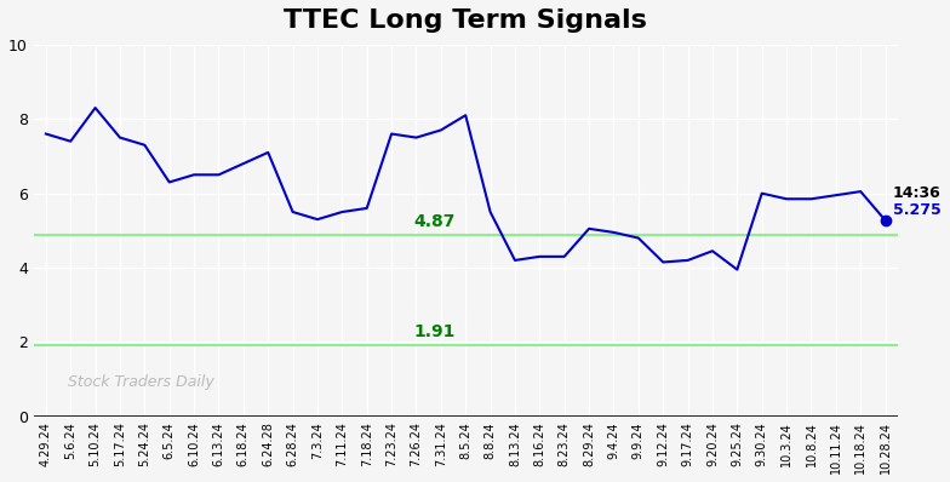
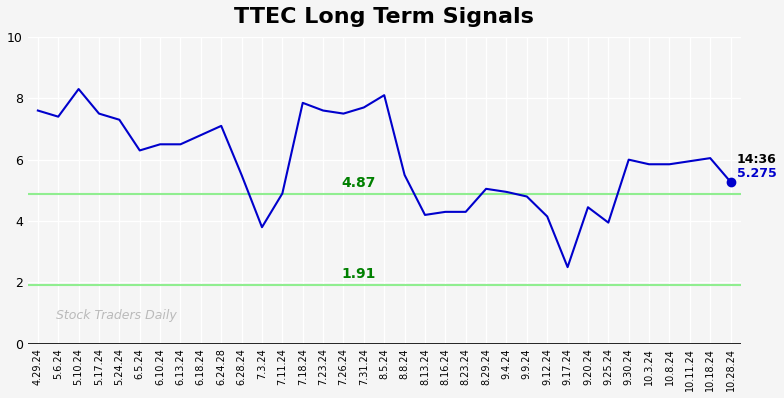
7.3.24: 5.30 -> 3.80
7.11.24: 5.50 -> 4.90
7.18.24: 5.60 -> 7.85
9.17.24: 4.20 -> 2.50
